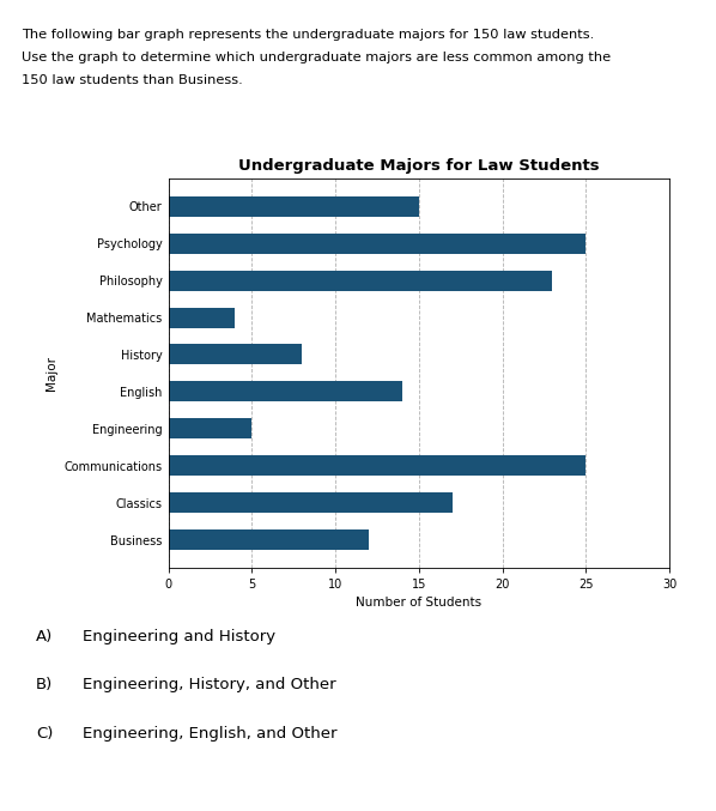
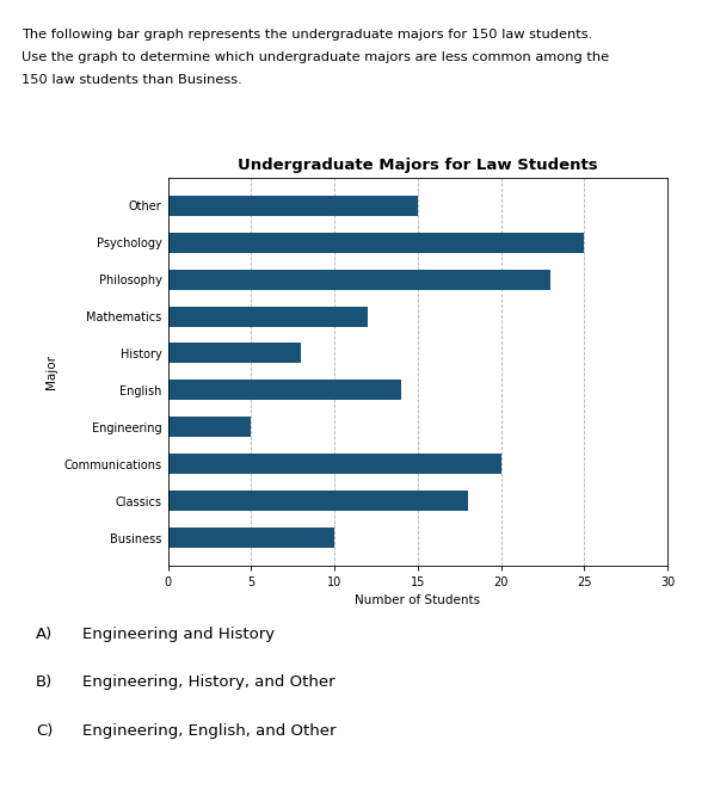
Mathematics: 4 -> 12
Communications: 25 -> 20
Classics: 17 -> 18
Business: 12 -> 10
